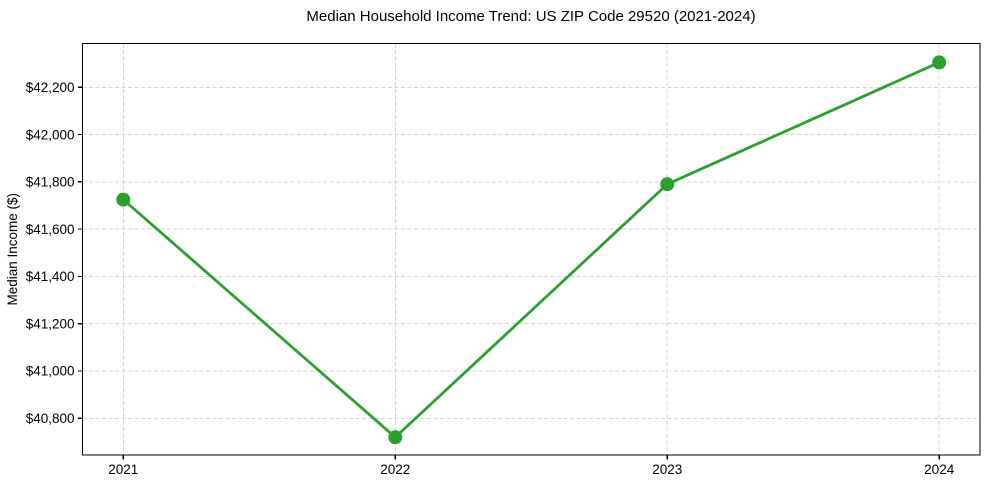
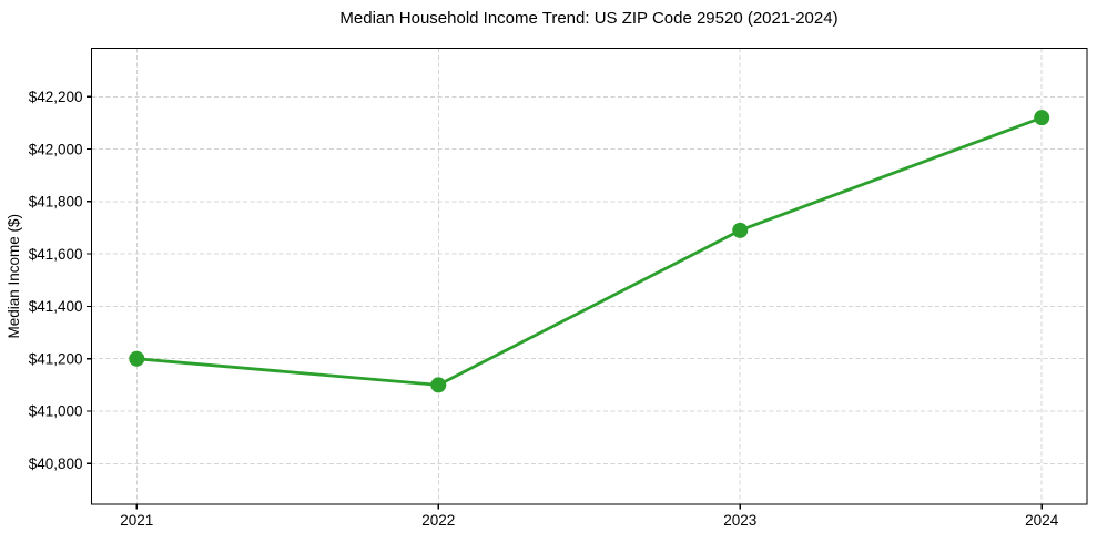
2021: $41720 -> $41200
2022: $40720 -> $41100
2023: $41790 -> $41690
2024: $42300 -> $42120
